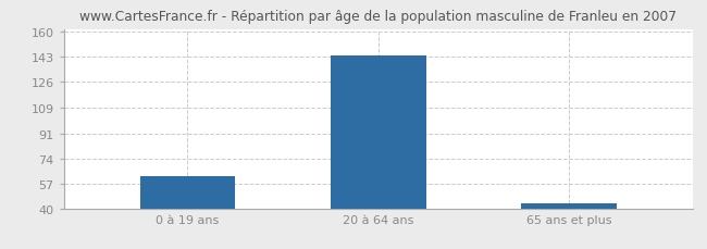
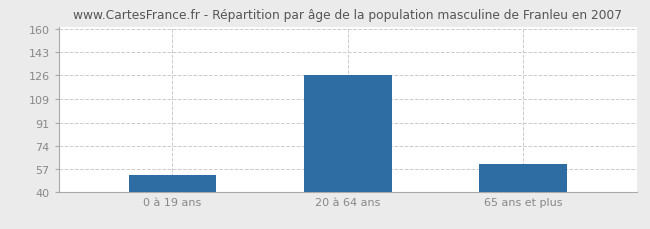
0 à 19 ans: 62 -> 53
20 à 64 ans: 144 -> 126
65 ans et plus: 44 -> 61
